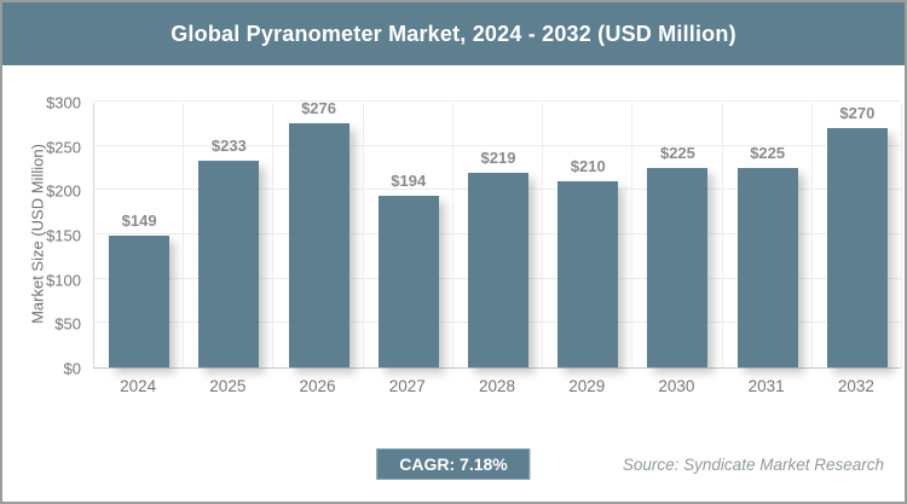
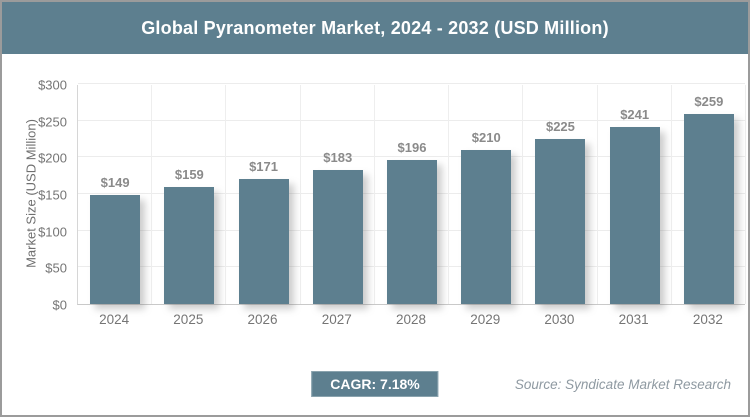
2025: $233 -> $159
2026: $276 -> $171
2027: $194 -> $183
2028: $219 -> $196
2031: $225 -> $241
2032: $270 -> $259
